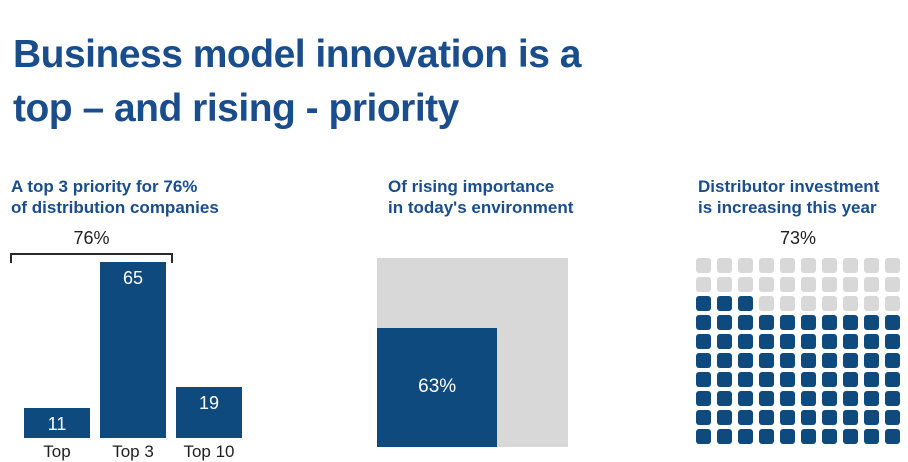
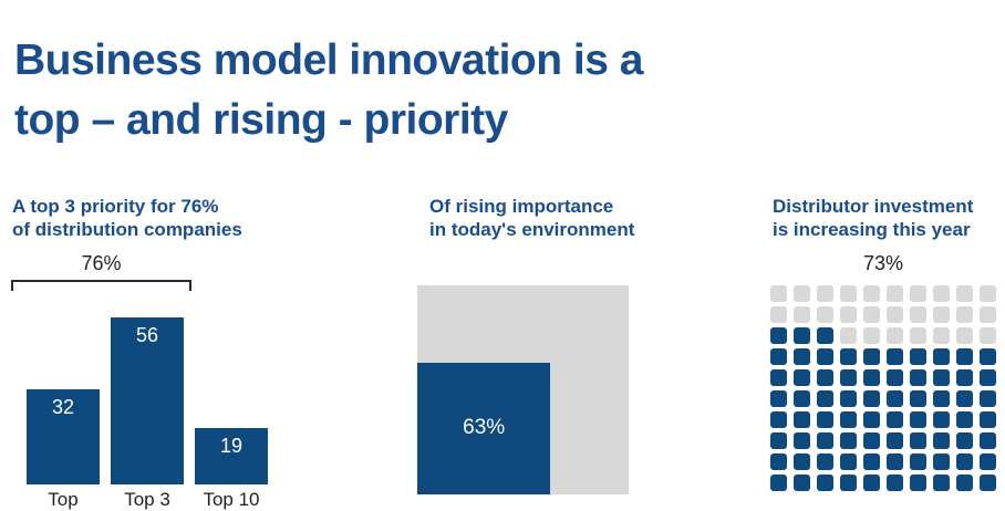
A top 3 priority for 76% of distribution companies/Top: 11 -> 32
A top 3 priority for 76% of distribution companies/Top 3: 65 -> 56
